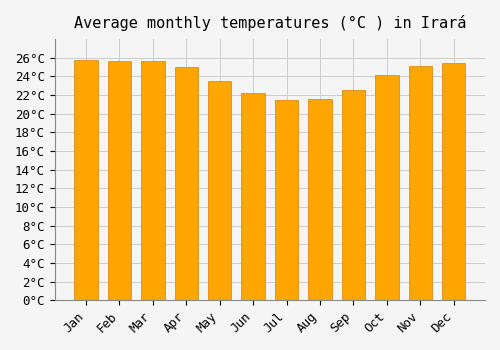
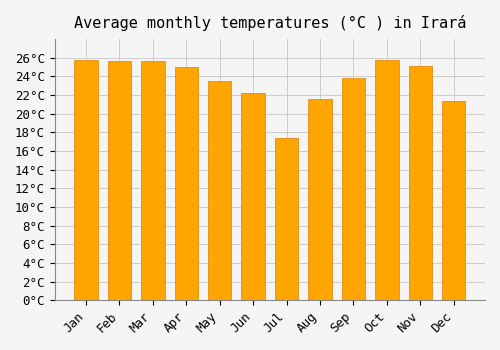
Jul: 21.5°C -> 17.4°C
Sep: 22.5°C -> 23.8°C
Oct: 24.1°C -> 25.8°C
Dec: 25.4°C -> 21.4°C
